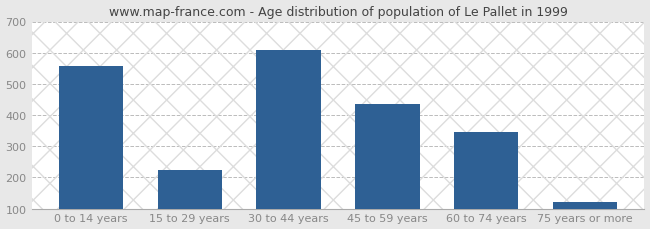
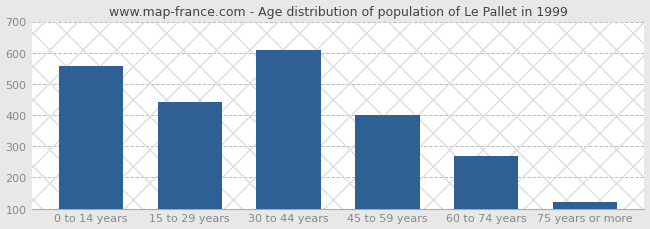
15 to 29 years: 225 -> 441
45 to 59 years: 435 -> 400
60 to 74 years: 345 -> 269
